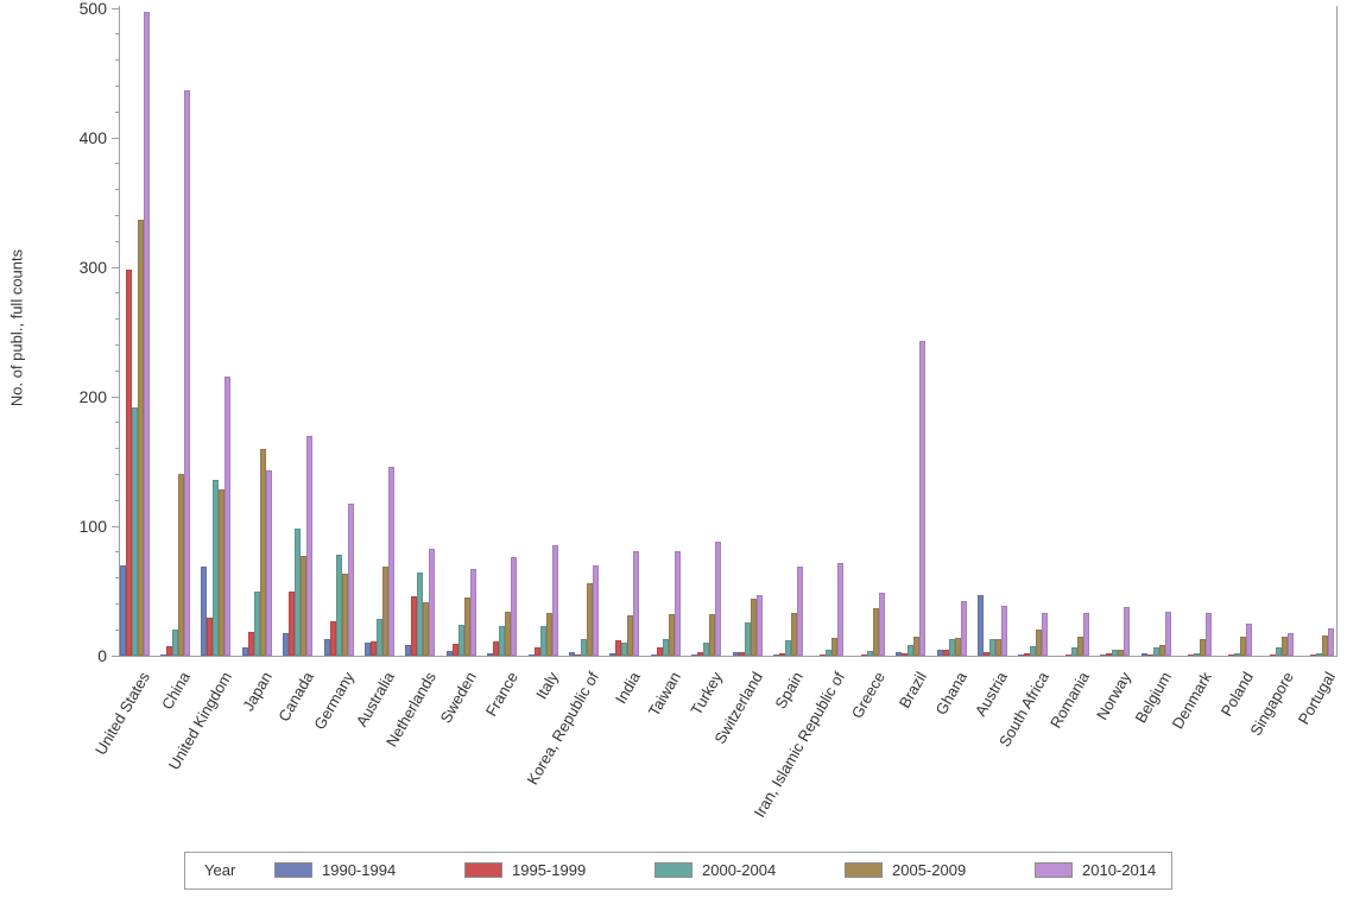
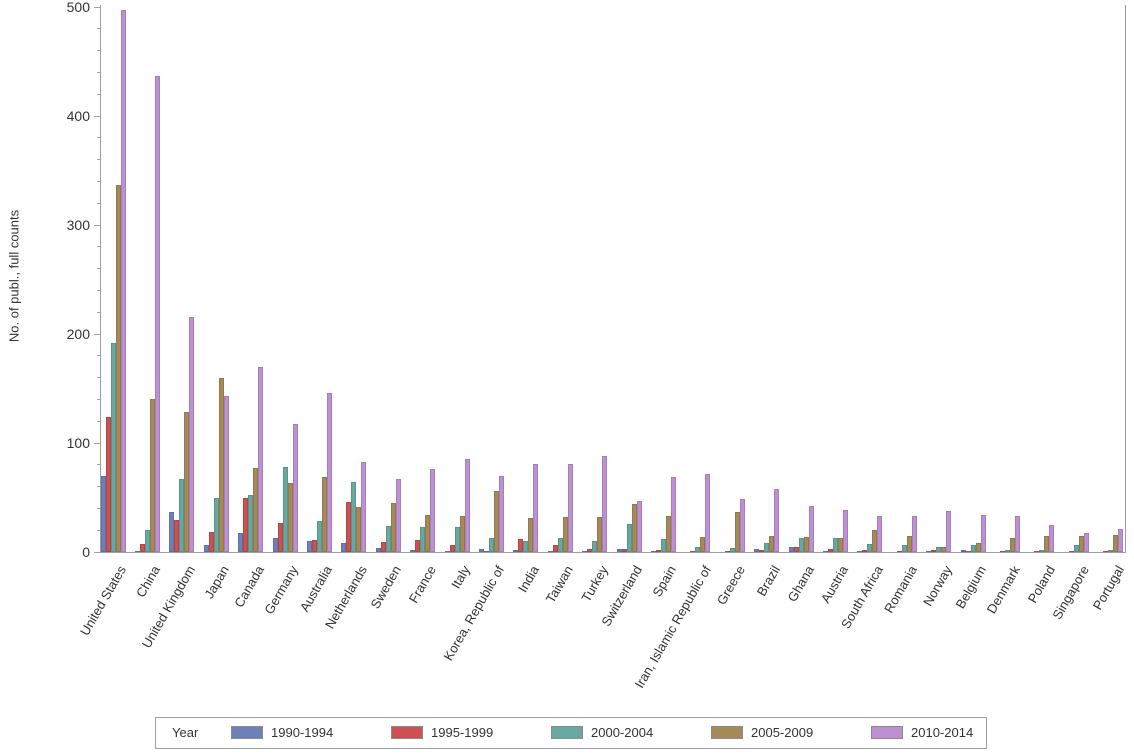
1995-1999/United States: 298 -> 124
1990-1994/United Kingdom: 69 -> 37
2000-2004/United Kingdom: 136 -> 67
2000-2004/Canada: 98 -> 52
2010-2014/Brazil: 243 -> 58
1990-1994/Austria: 47 -> 1
